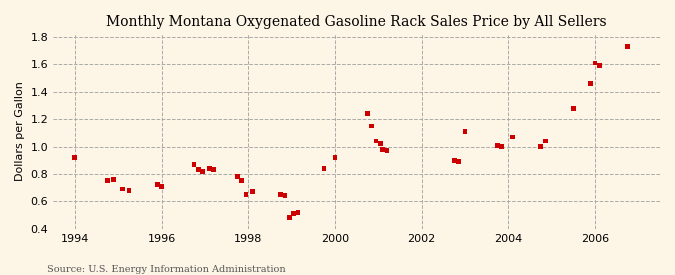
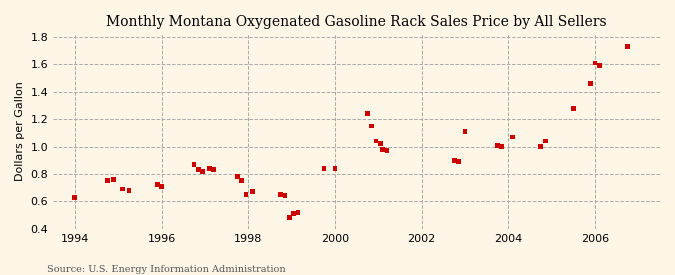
1994: 0.92 -> 0.63
2000: 0.92 -> 0.84
